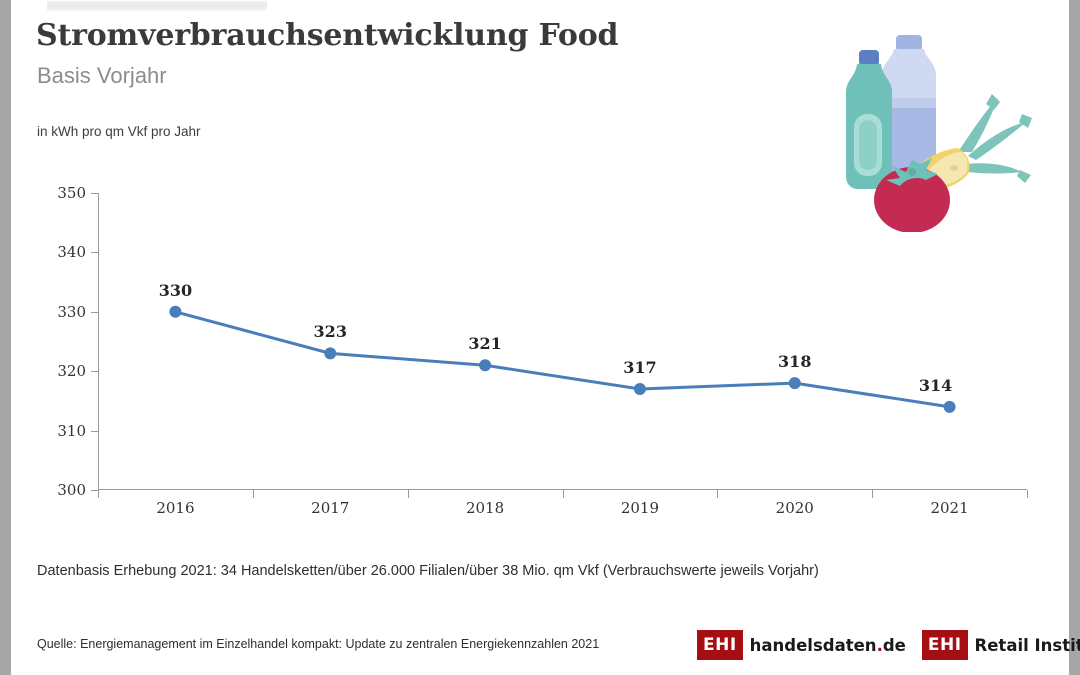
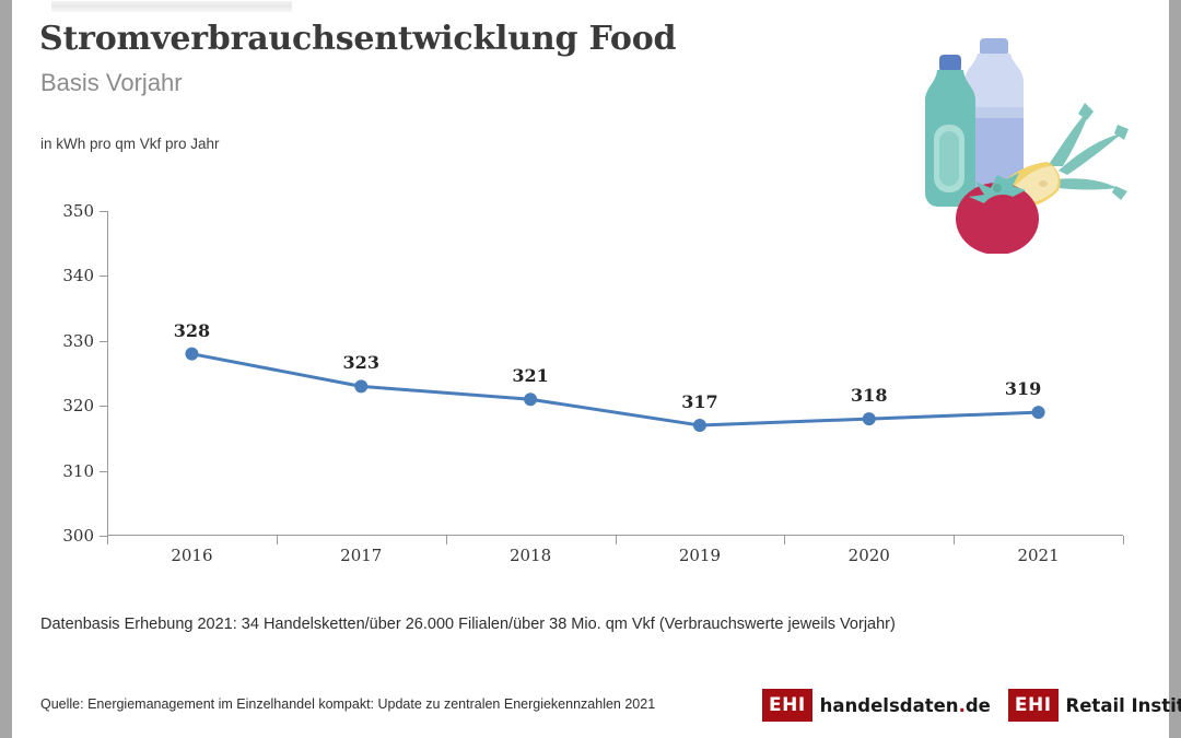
2016: 330 -> 328
2021: 314 -> 319
